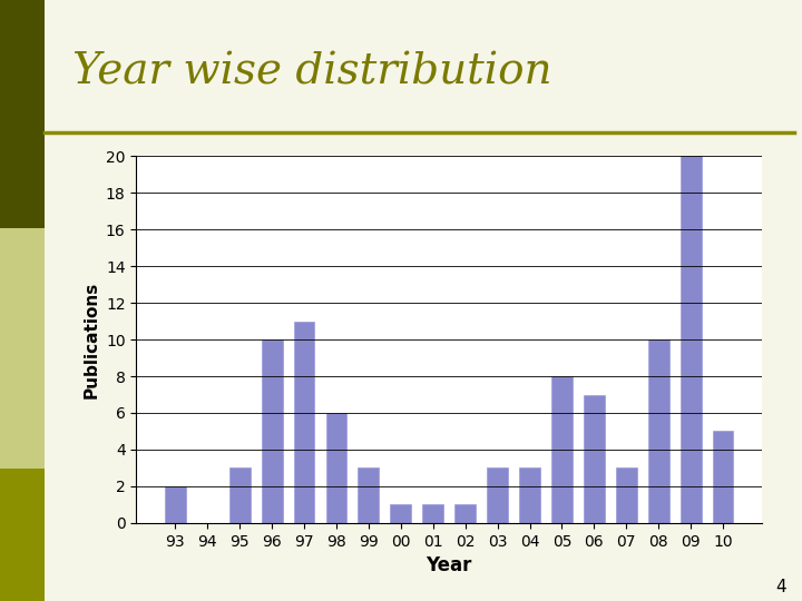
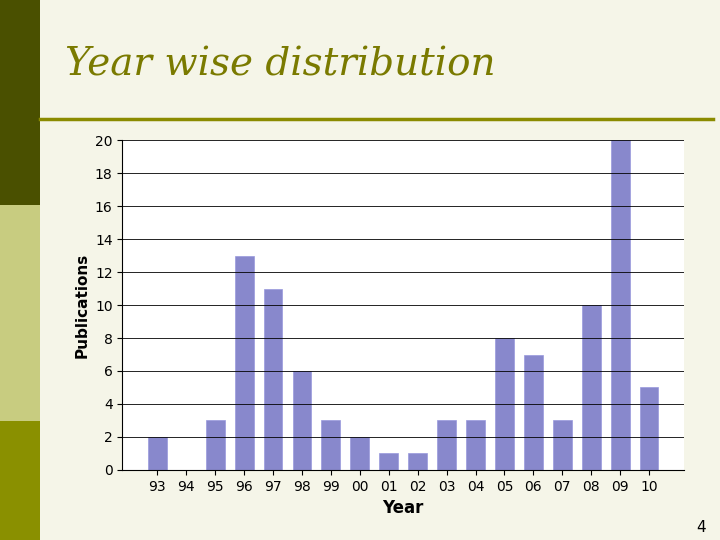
96: 10 -> 13
00: 1 -> 2
